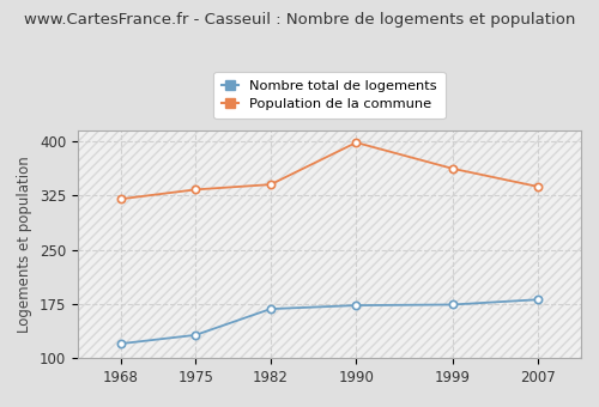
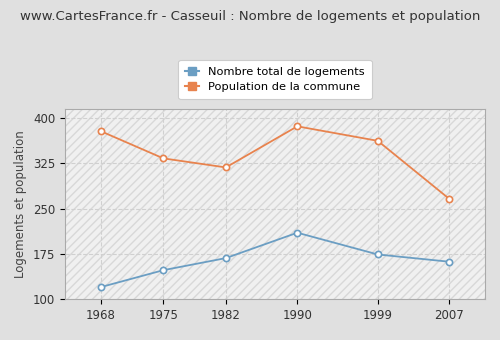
Population de la commune/1968: 320 -> 378
Nombre total de logements/1975: 132 -> 148
Population de la commune/1982: 340 -> 318
Nombre total de logements/1990: 173 -> 210
Population de la commune/1990: 398 -> 386
Nombre total de logements/2007: 181 -> 162
Population de la commune/2007: 337 -> 266
